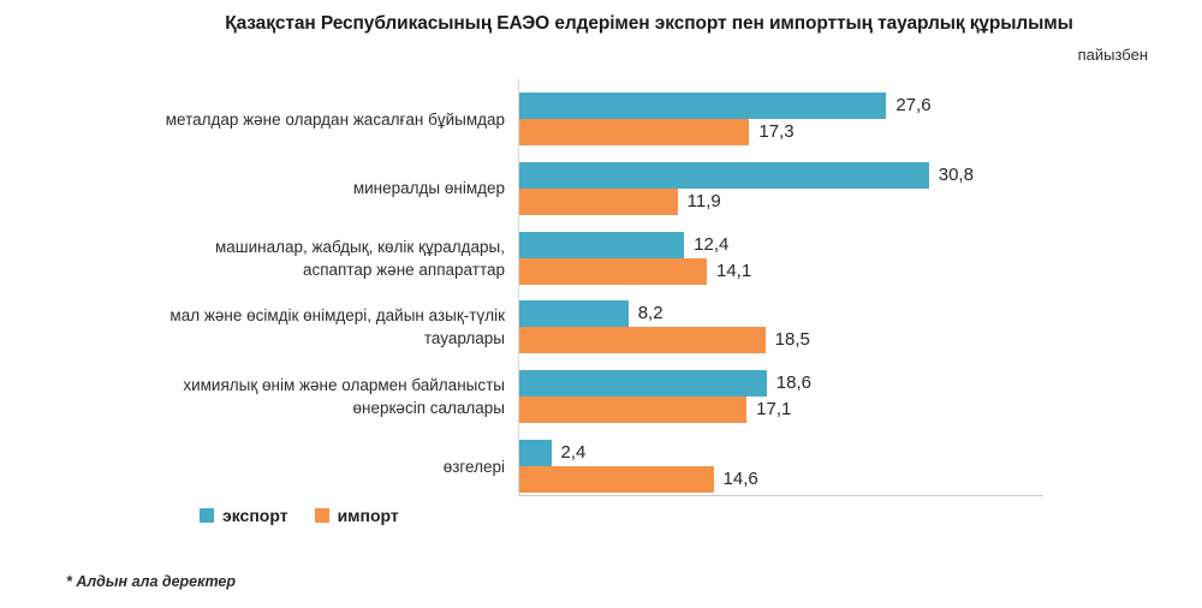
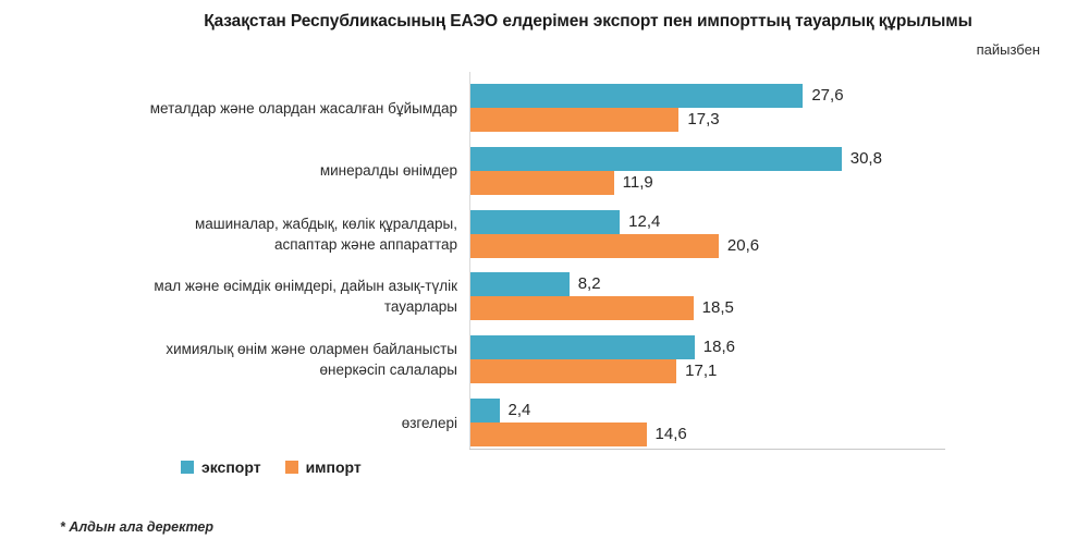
импорт/машиналар, жабдық, көлік құралдары, аспаптар және аппараттар: 14,1 -> 20,6
